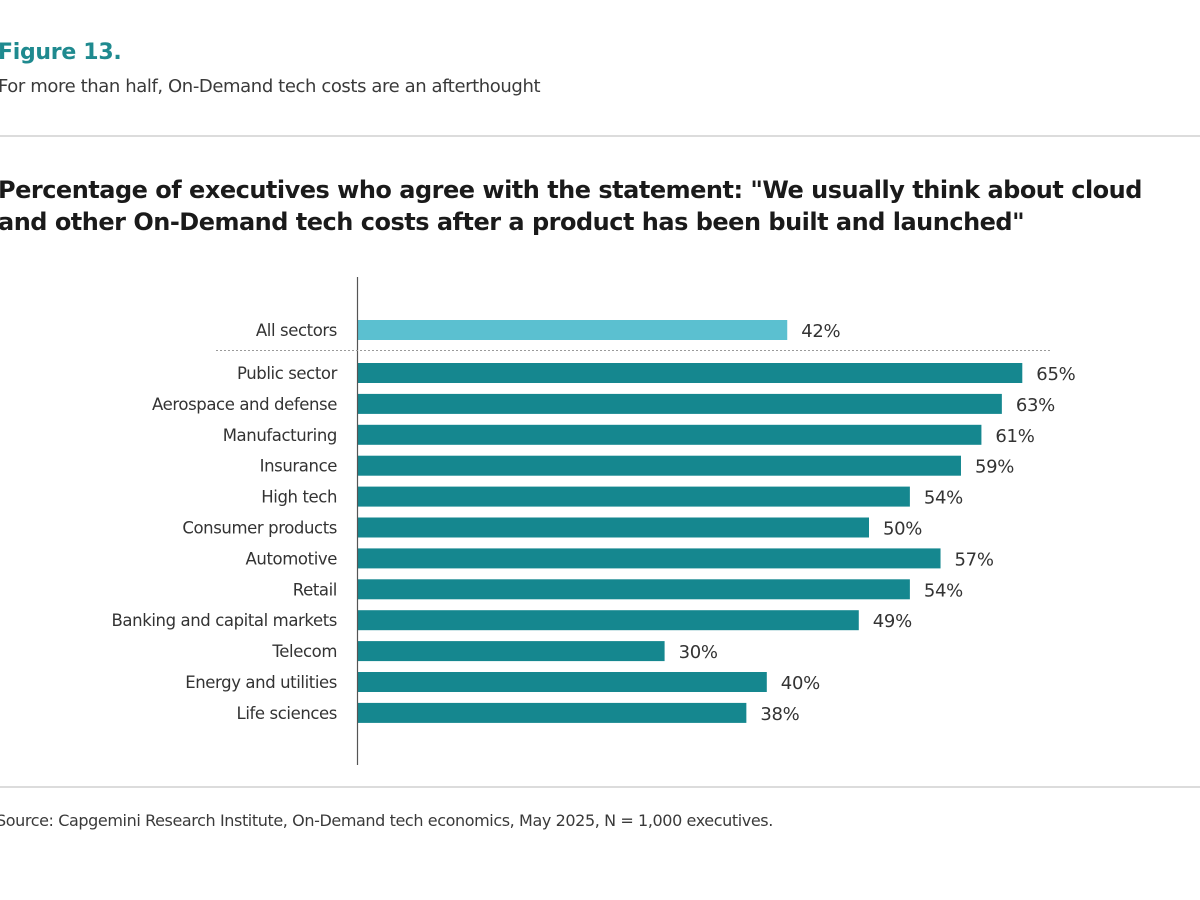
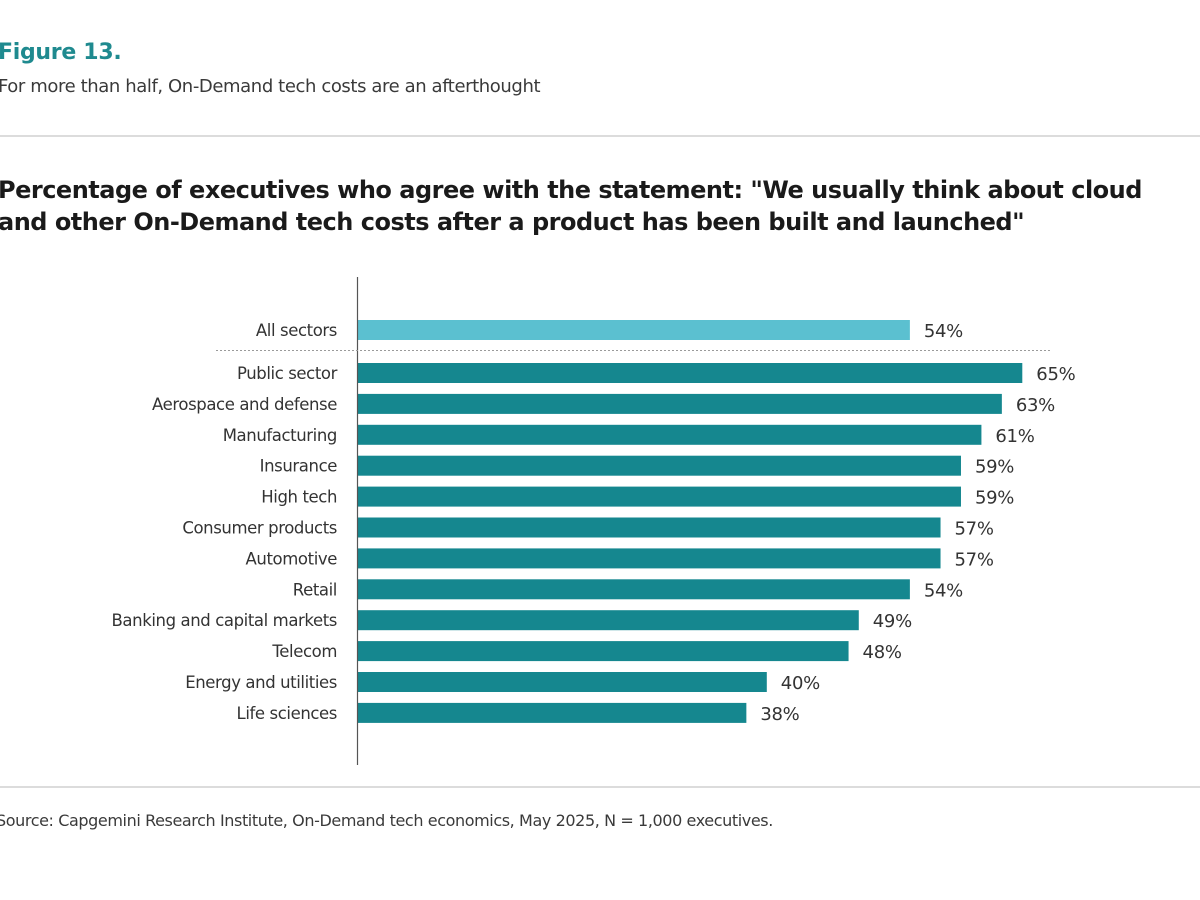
All sectors: 42% -> 54%
High tech: 54% -> 59%
Consumer products: 50% -> 57%
Telecom: 30% -> 48%
